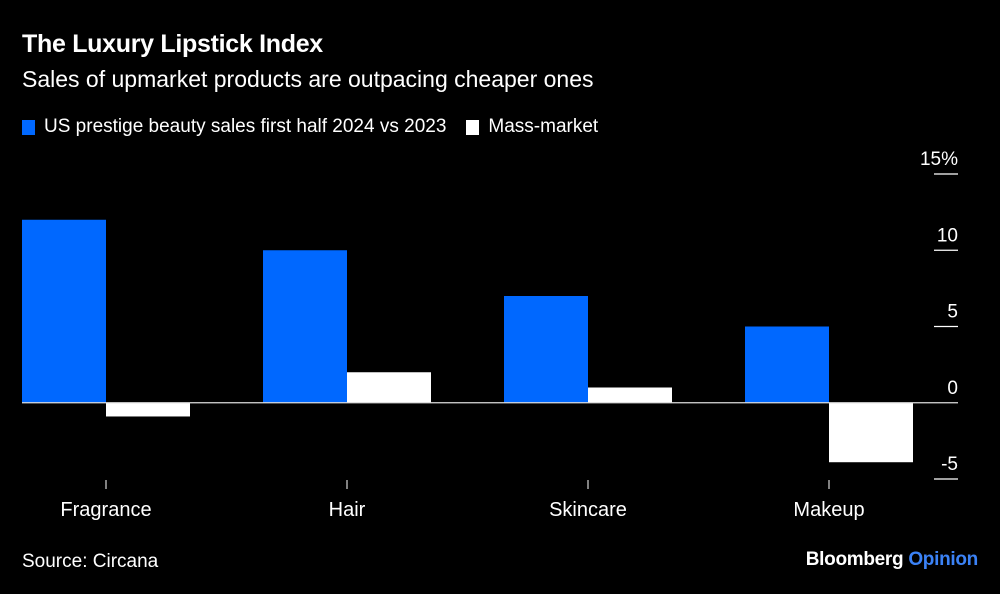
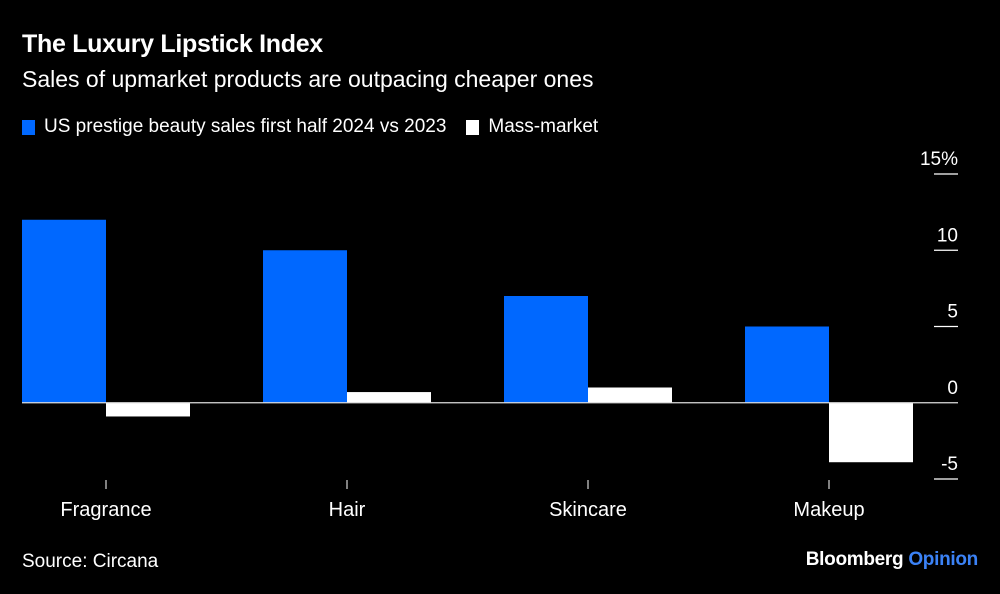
Mass-market/Hair: 2.0% -> 0.7%
